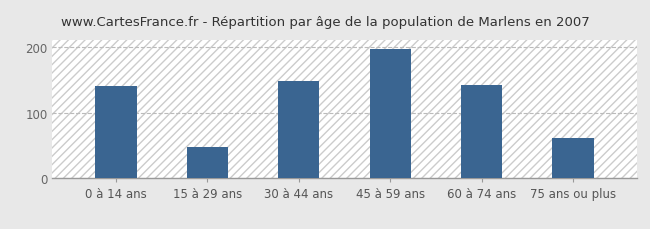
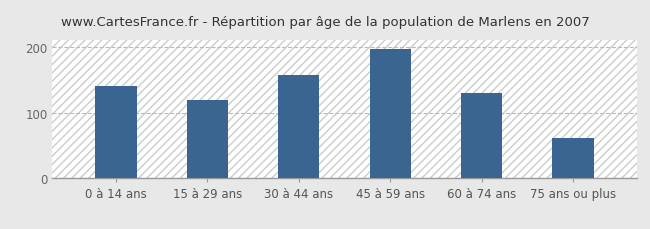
15 à 29 ans: 48 -> 120
30 à 44 ans: 148 -> 158
60 à 74 ans: 142 -> 130
